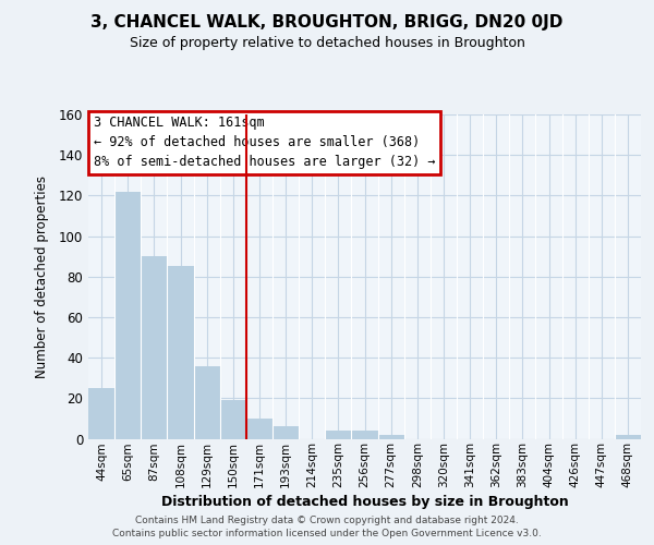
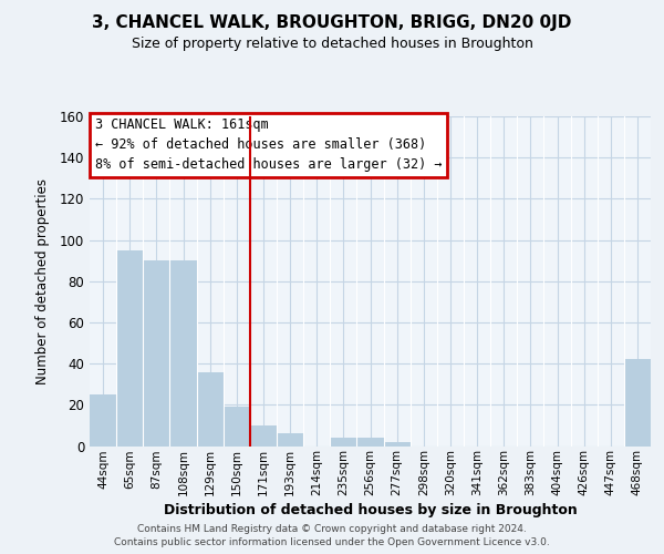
65sqm: 122 -> 95
108sqm: 85 -> 90
468sqm: 2 -> 42
